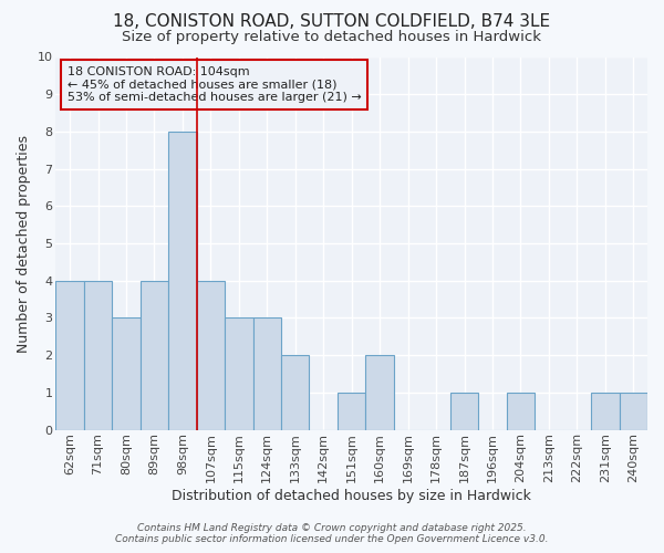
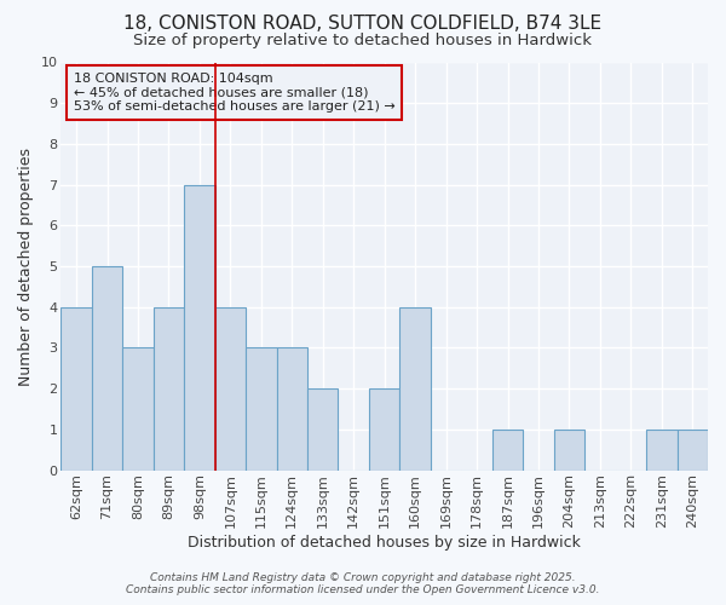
71sqm: 4 -> 5
98sqm: 8 -> 7
151sqm: 1 -> 2
160sqm: 2 -> 4
